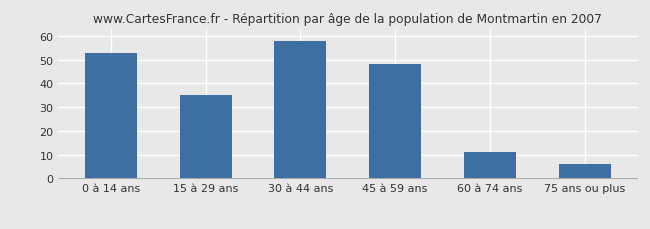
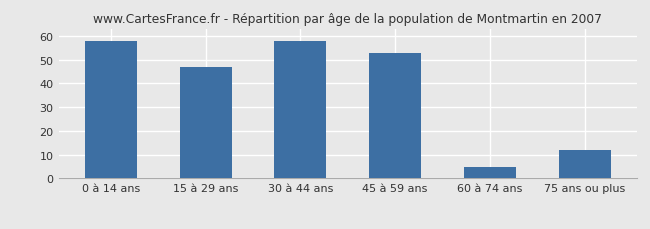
0 à 14 ans: 53 -> 58
15 à 29 ans: 35 -> 47
45 à 59 ans: 48 -> 53
60 à 74 ans: 11 -> 5
75 ans ou plus: 6 -> 12
